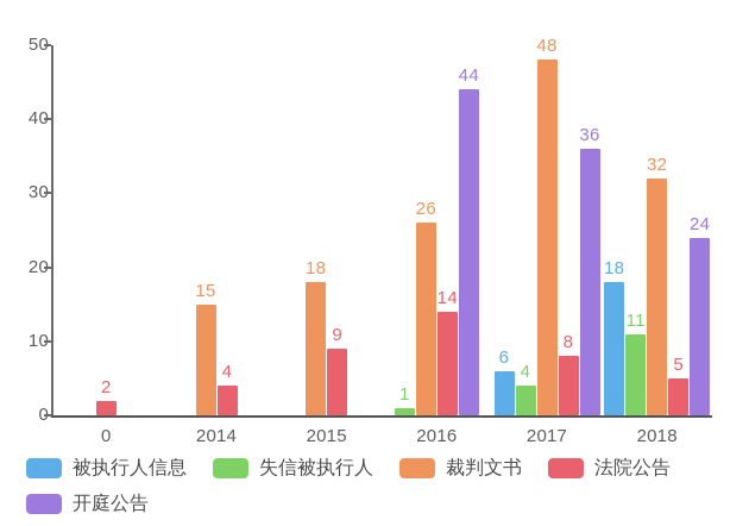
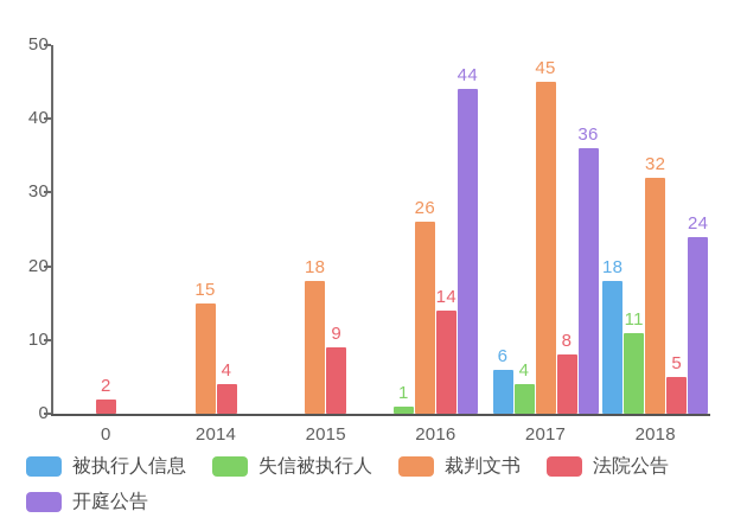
裁判文书/2017: 48 -> 45
